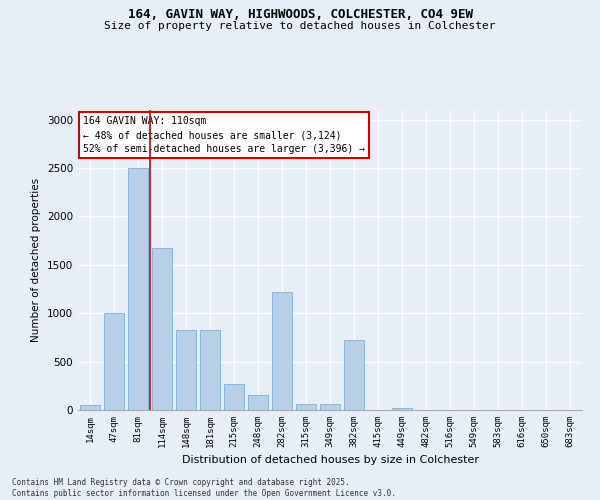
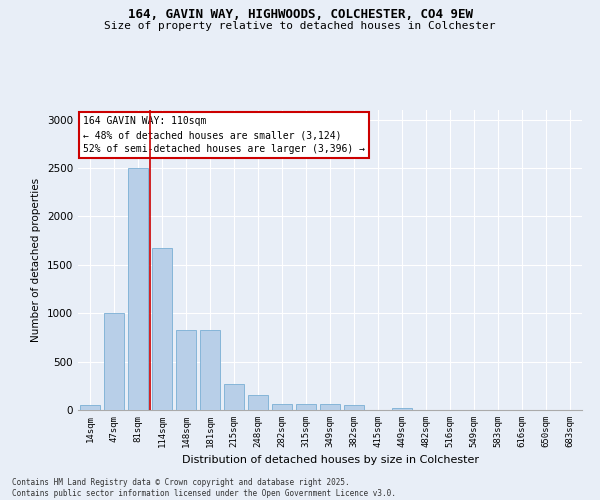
282sqm: 1220 -> 60
382sqm: 720 -> 50
